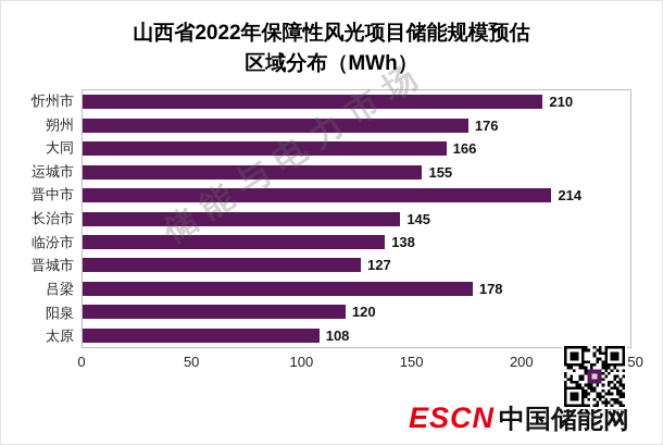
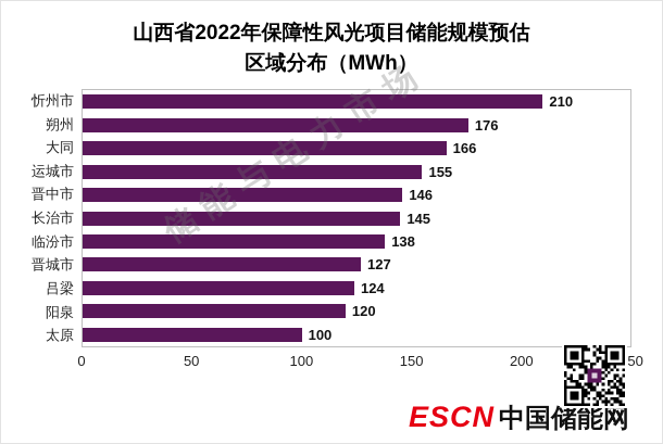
晋中市: 214 -> 146
吕梁: 178 -> 124
太原: 108 -> 100
